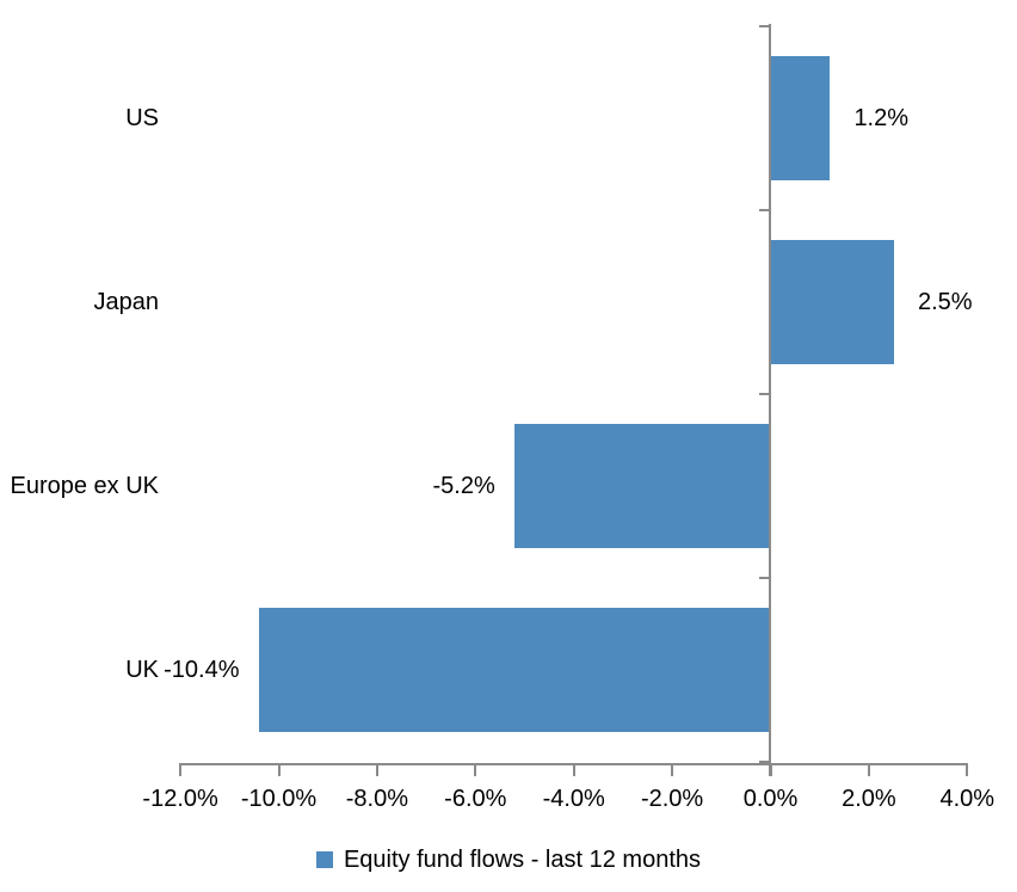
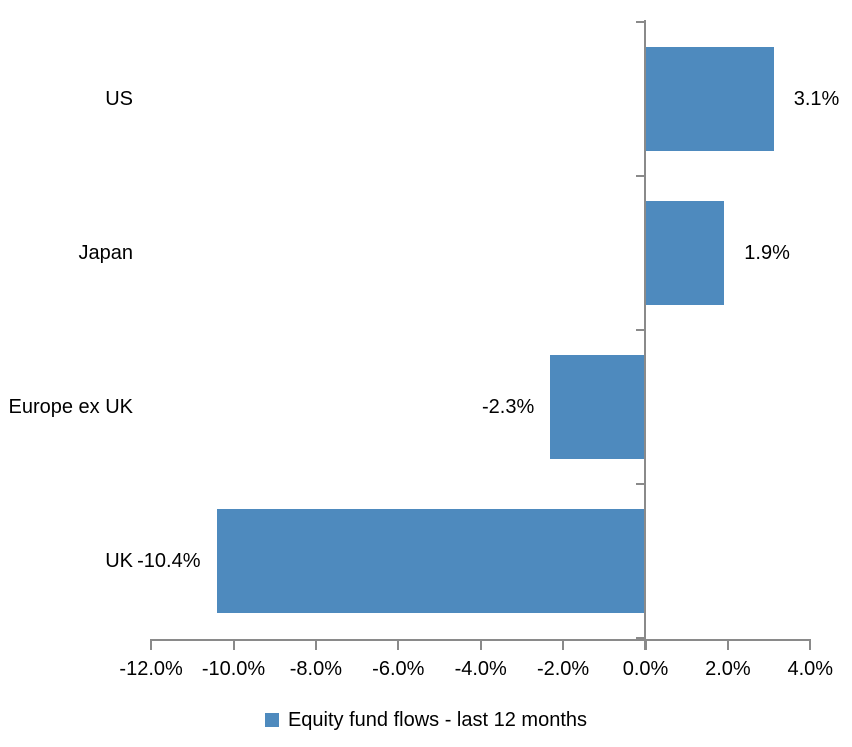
US: 1.2% -> 3.1%
Japan: 2.5% -> 1.9%
Europe ex UK: -5.2% -> -2.3%
